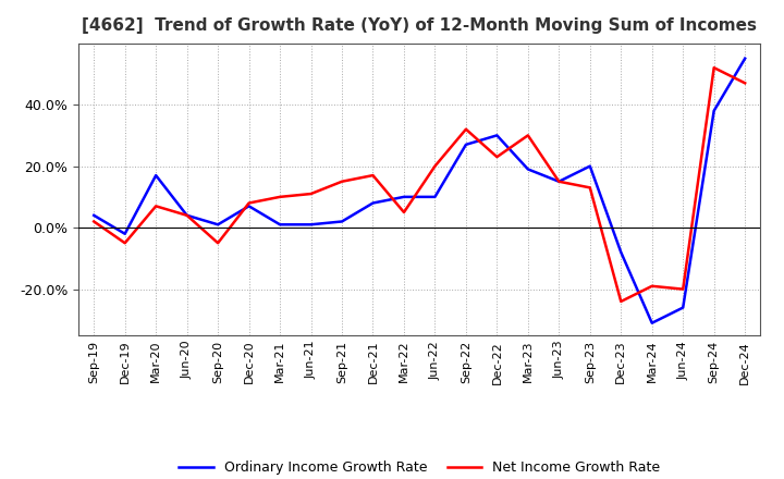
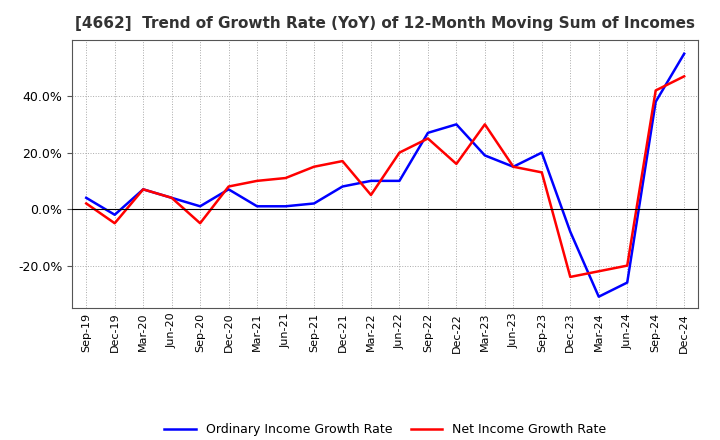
Ordinary Income Growth Rate/Mar-20: 17% -> 7%
Net Income Growth Rate/Sep-22: 32% -> 25%
Net Income Growth Rate/Dec-22: 23% -> 16%
Net Income Growth Rate/Mar-24: -19% -> -22%
Net Income Growth Rate/Sep-24: 52% -> 42%
